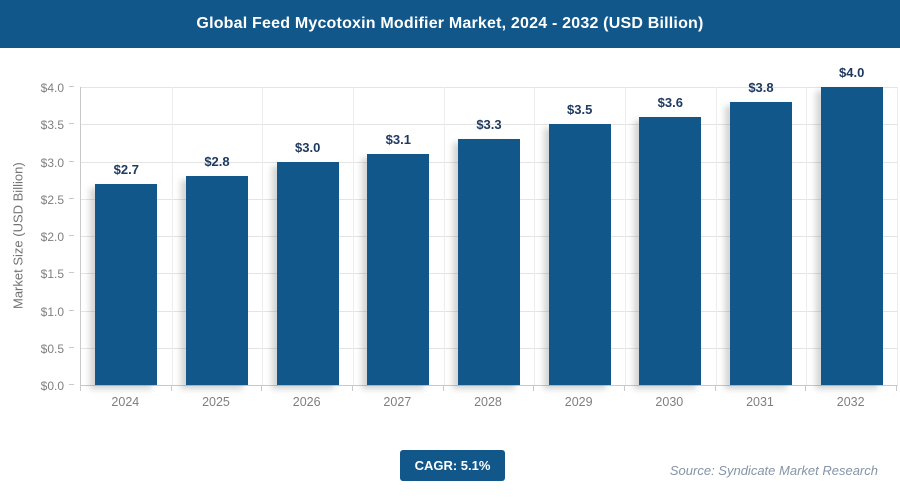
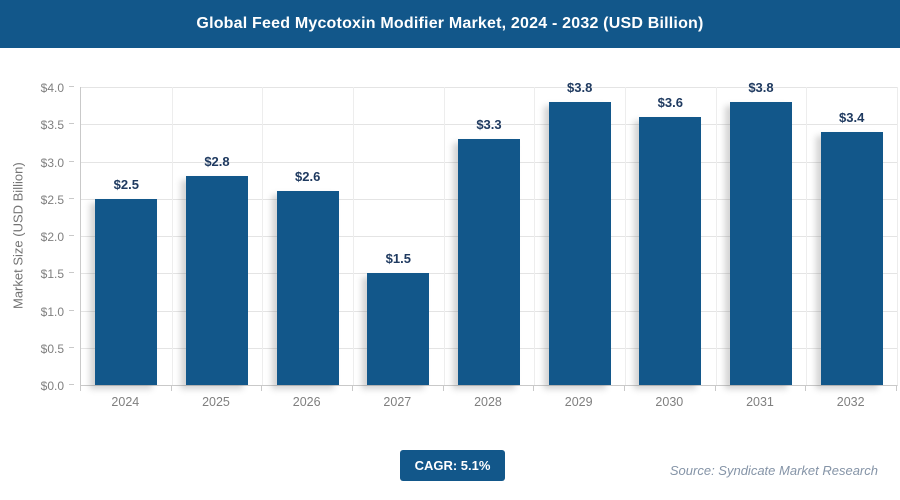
2024: $2.7 -> $2.5
2026: $3.0 -> $2.6
2027: $3.1 -> $1.5
2029: $3.5 -> $3.8
2032: $4.0 -> $3.4
